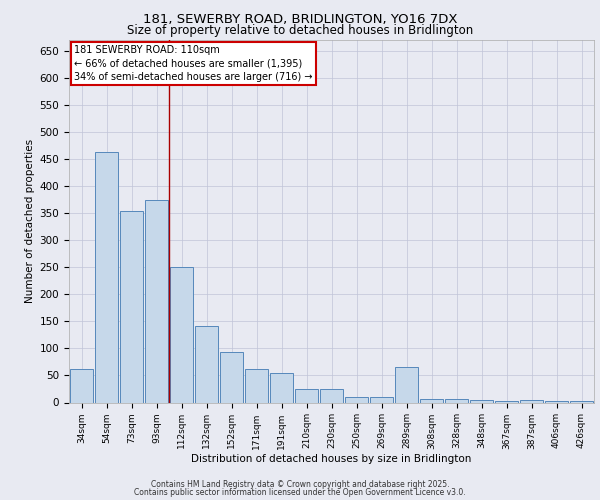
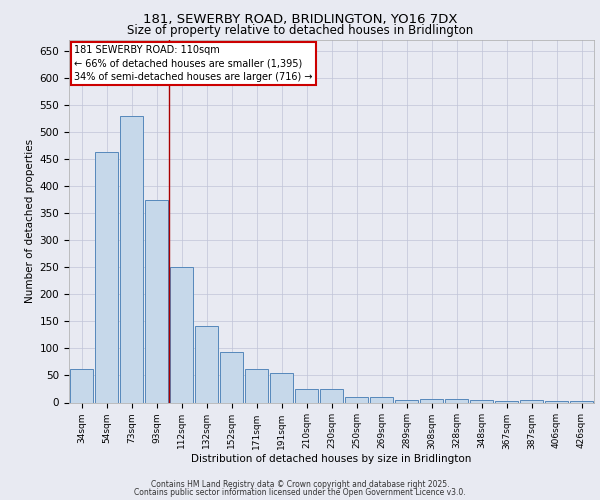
73sqm: 354 -> 530
289sqm: 66 -> 5
